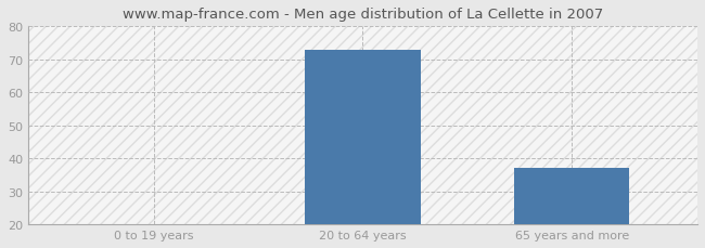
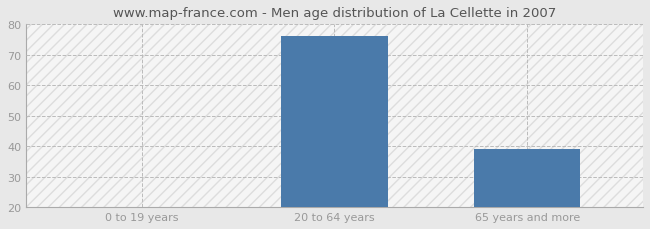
20 to 64 years: 73 -> 76
65 years and more: 37 -> 39
